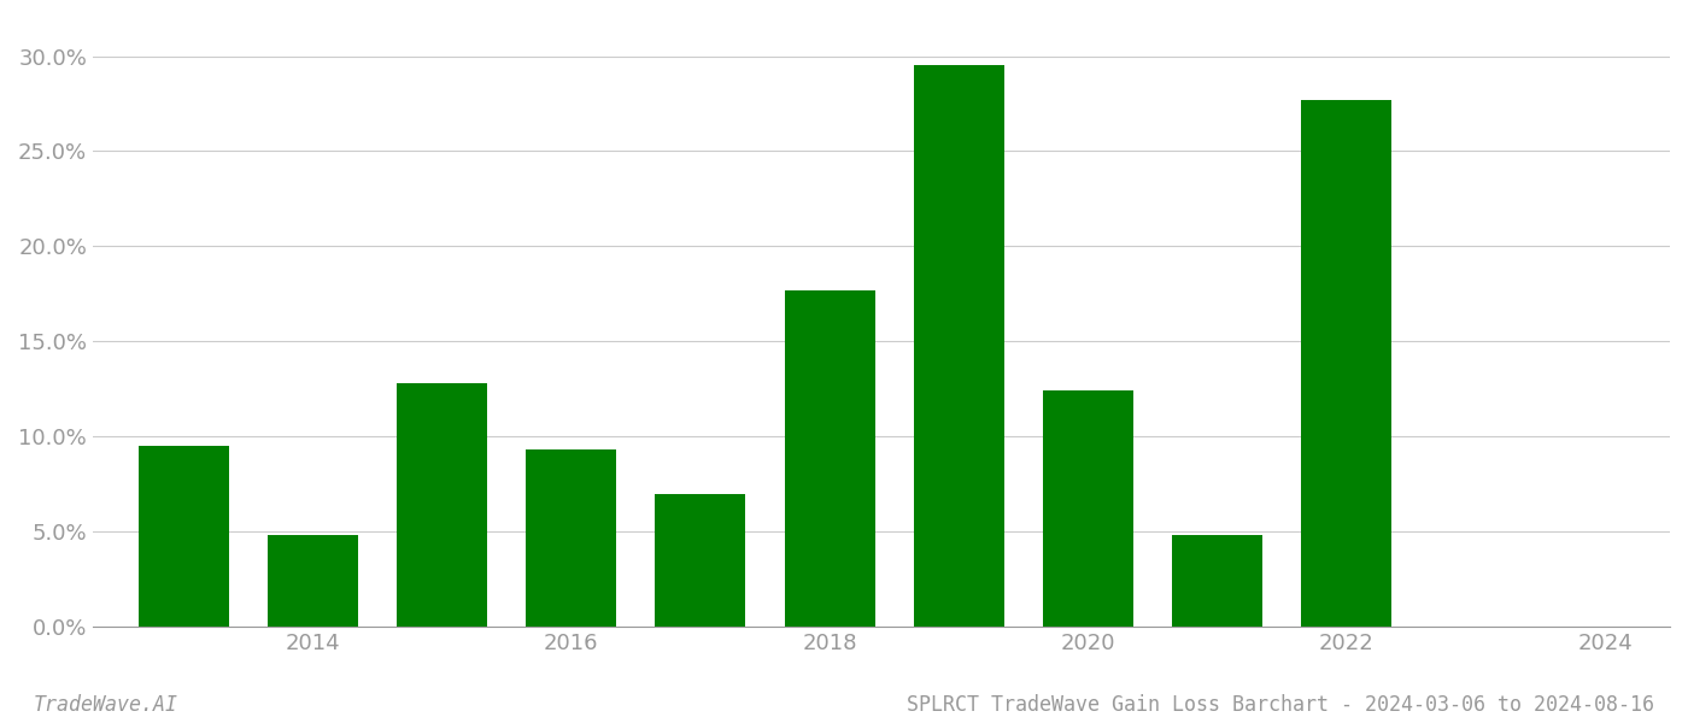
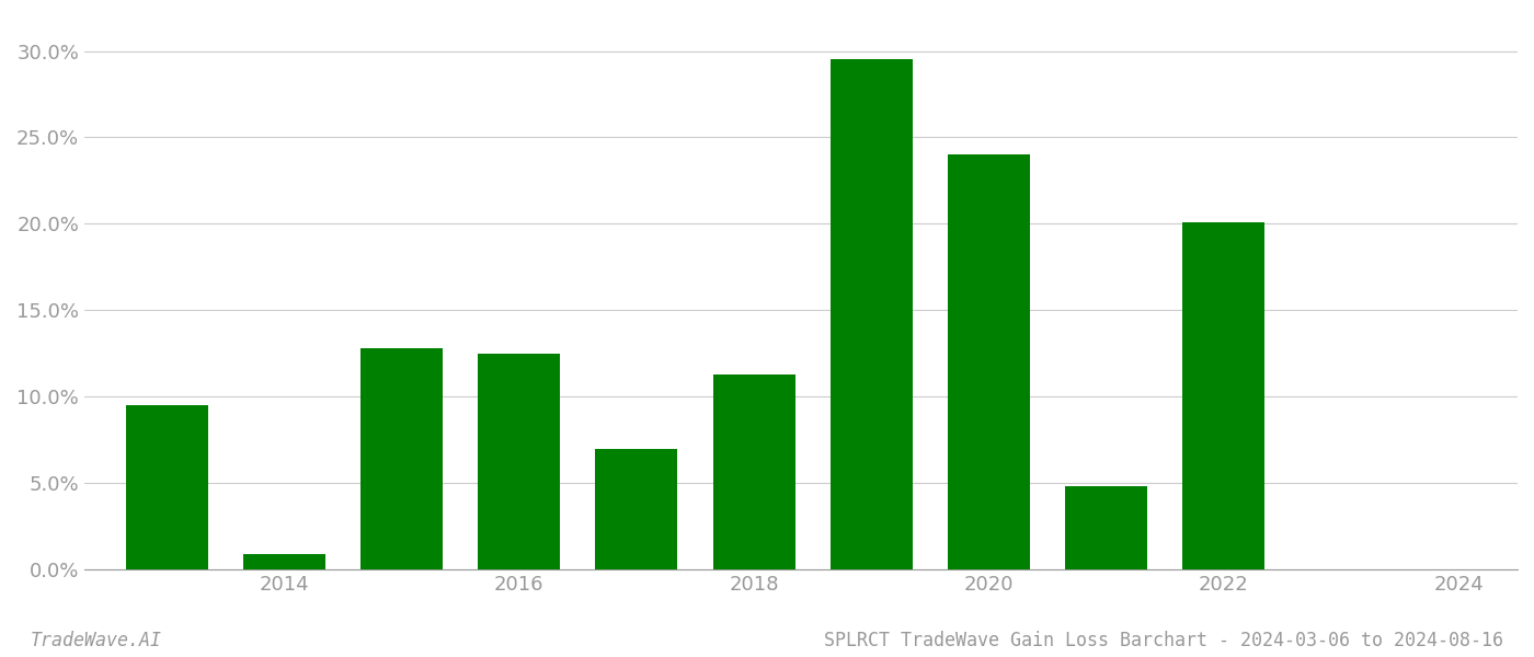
2014: 4.8% -> 0.9%
2016: 9.3% -> 12.5%
2018: 17.7% -> 11.3%
2020: 12.4% -> 24.0%
2022: 27.7% -> 20.1%
